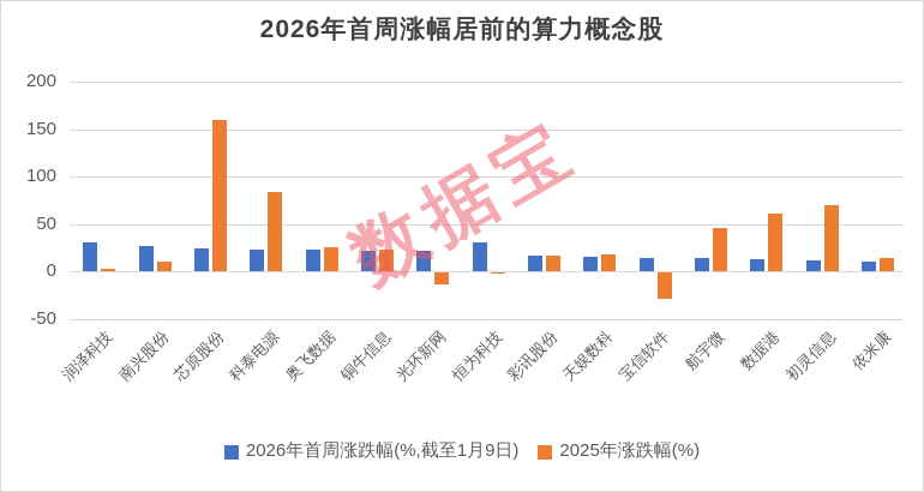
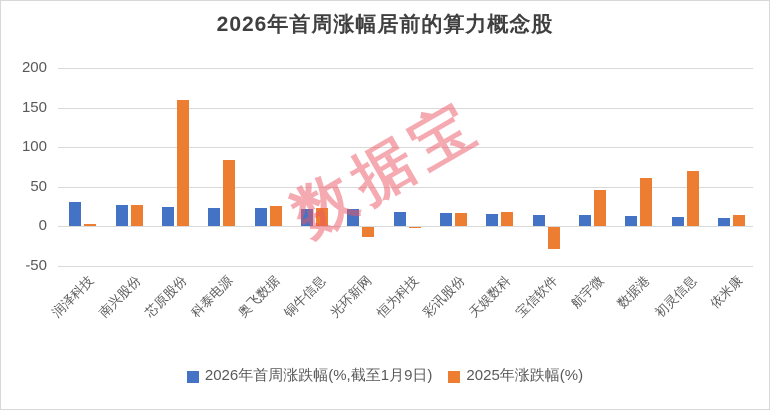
2025年涨跌幅(%)/南兴股份: 10 -> 30
2026年首周涨跌幅(%,截至1月9日)/恒为科技: 30 -> 20
